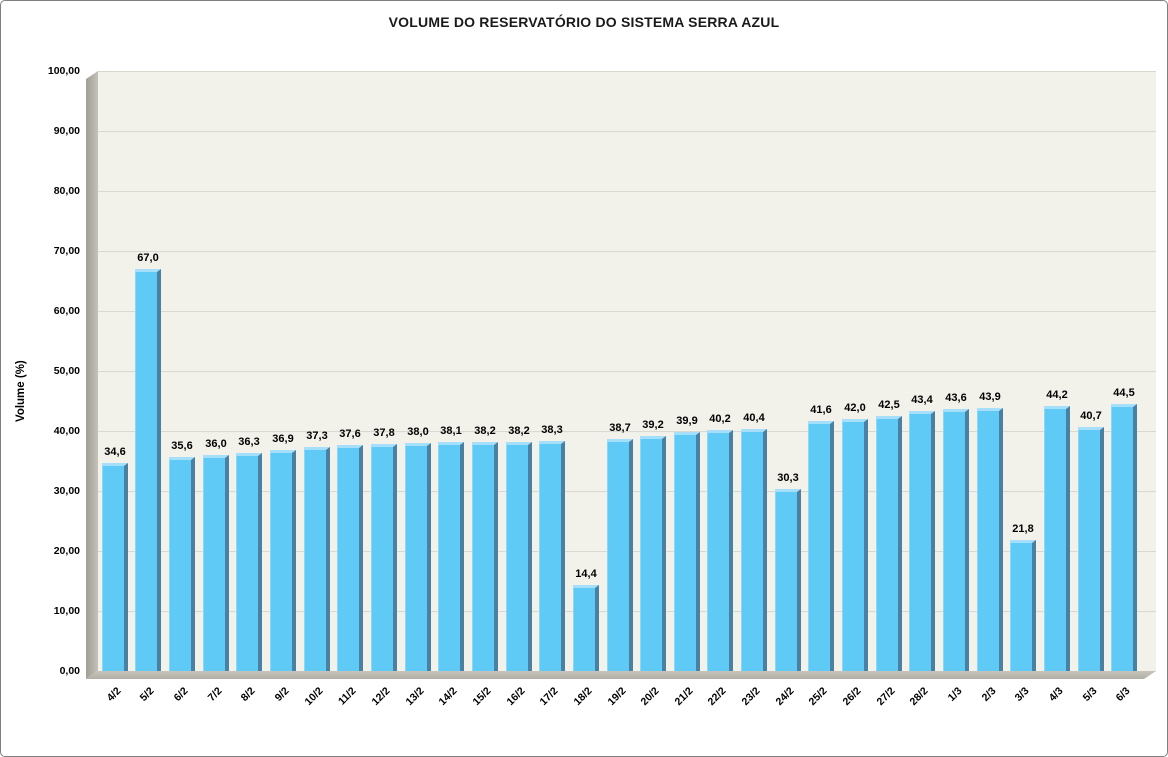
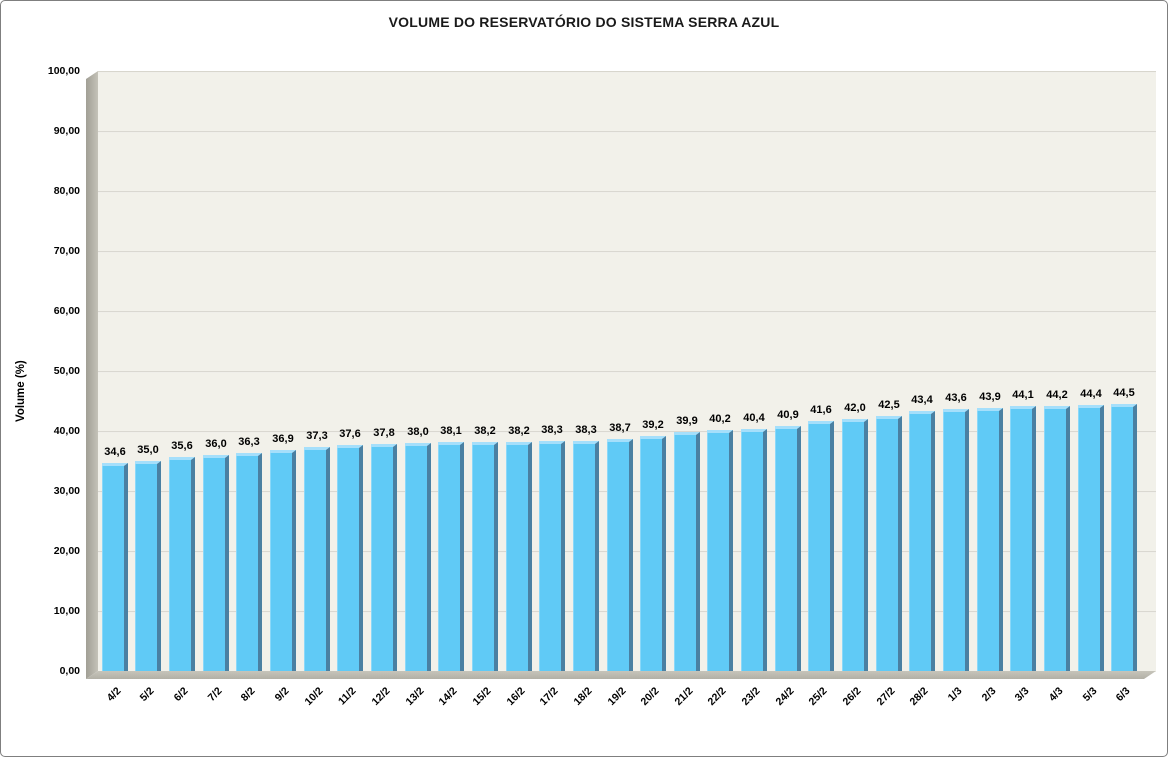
5/2: 67,0 -> 35,0
18/2: 14,4 -> 38,3
24/2: 30,3 -> 40,9
3/3: 21,8 -> 44,1
5/3: 40,7 -> 44,4
